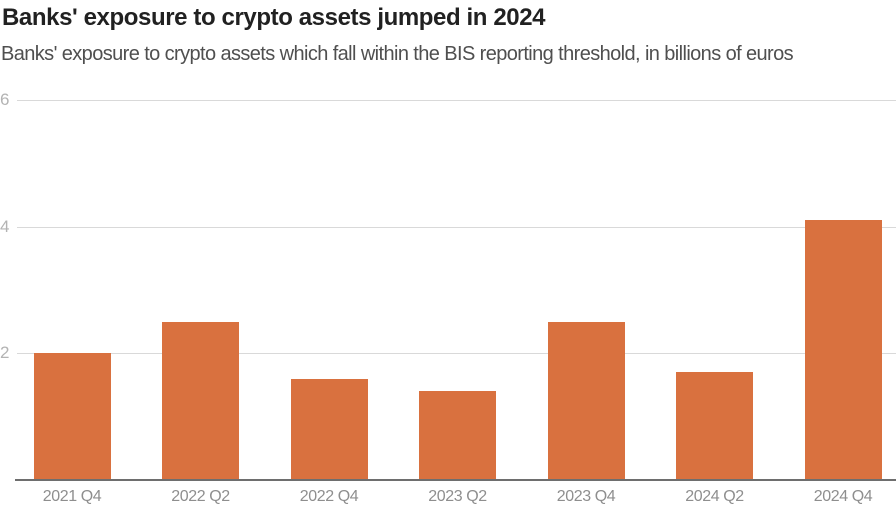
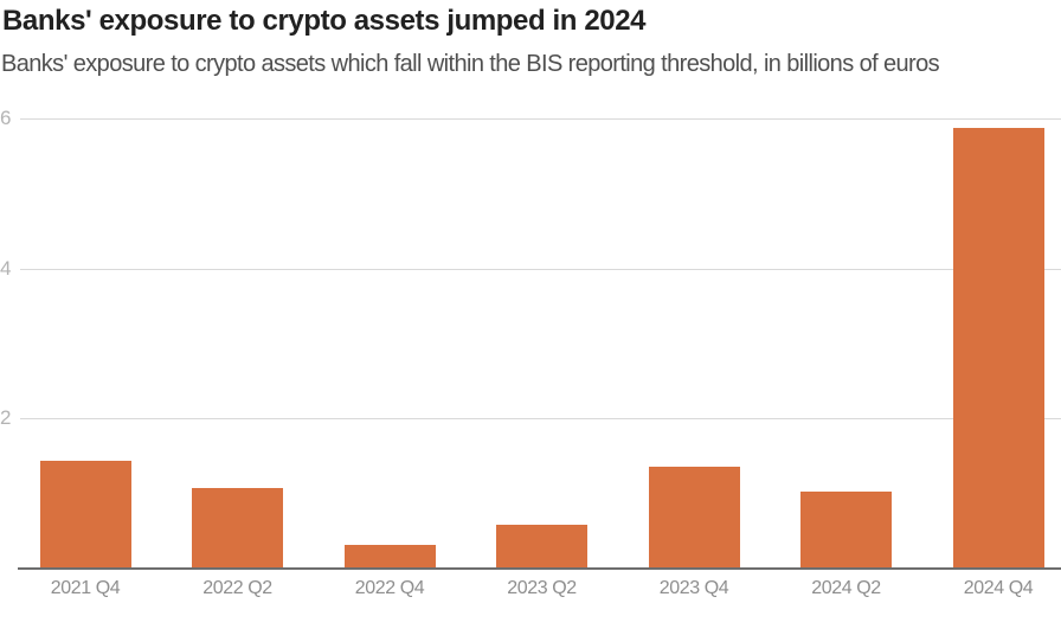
2021 Q4: 2.0 -> 1.4
2022 Q2: 2.5 -> 1.1
2022 Q4: 1.6 -> 0.3
2023 Q2: 1.4 -> 0.6
2023 Q4: 2.5 -> 1.4
2024 Q2: 1.7 -> 1.0
2024 Q4: 4.1 -> 5.9
